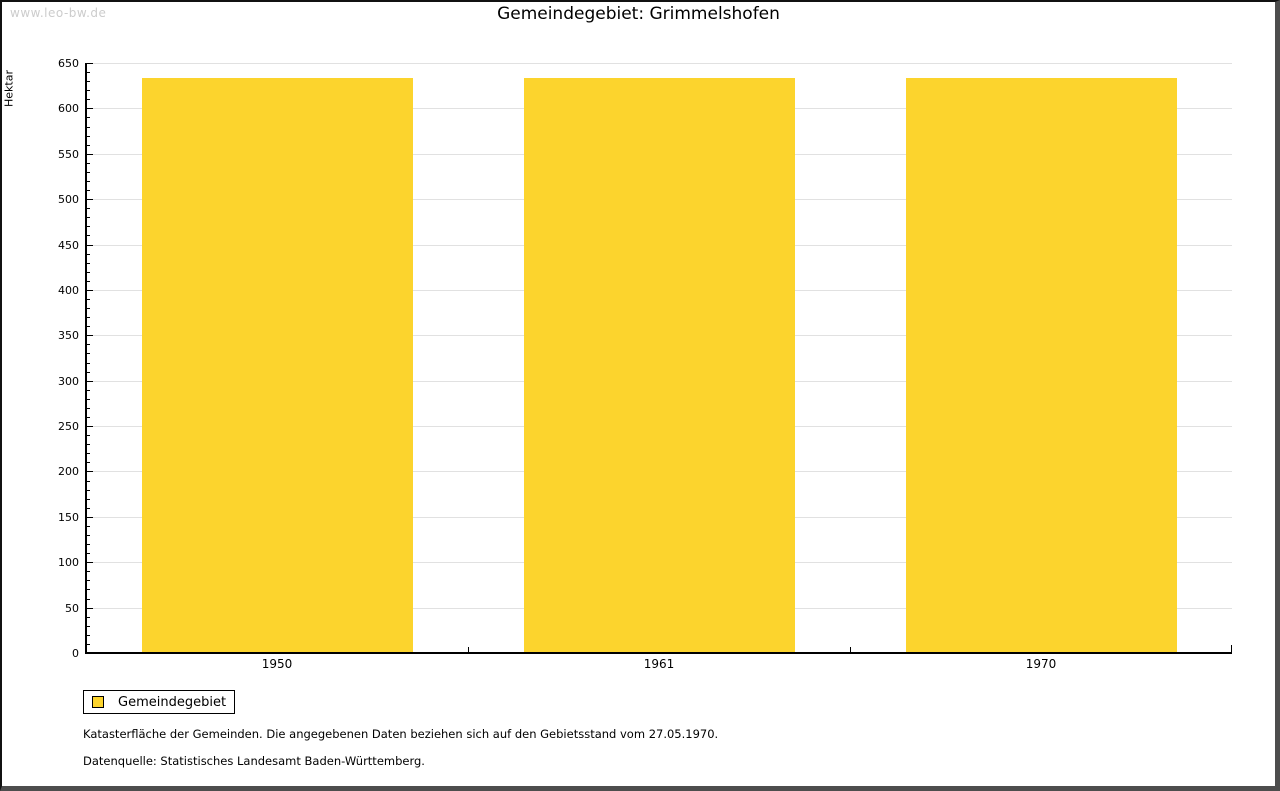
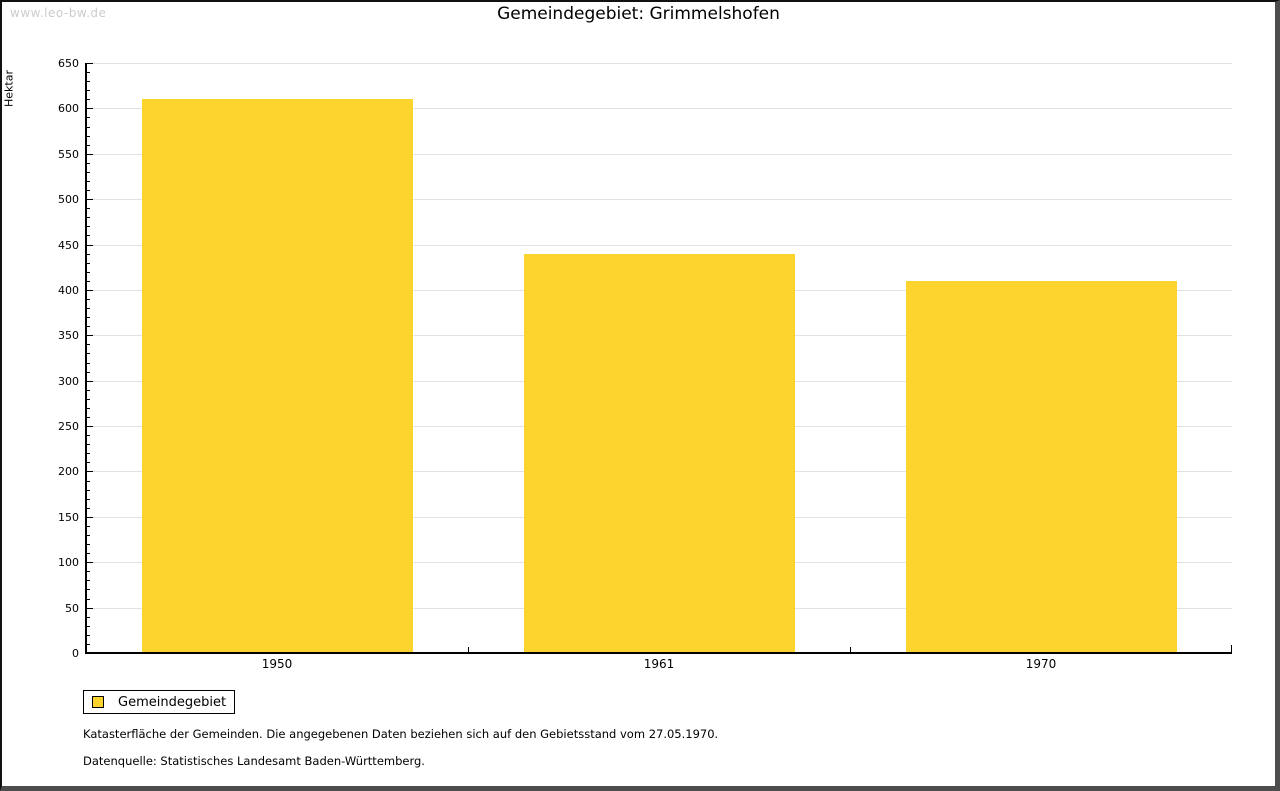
1950: 630 -> 610
1961: 630 -> 440
1970: 630 -> 410
